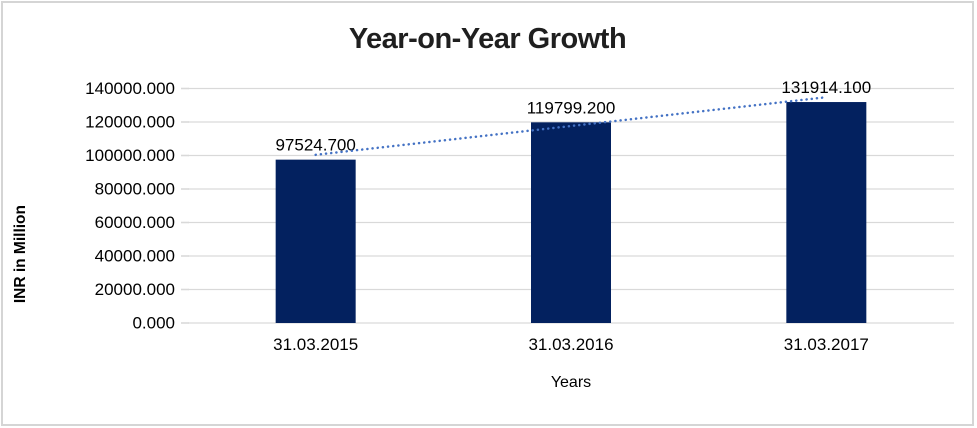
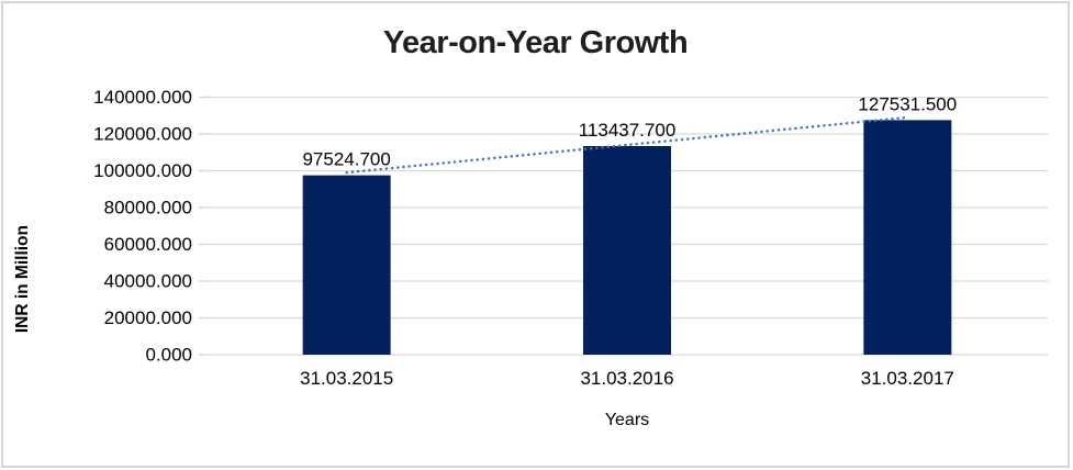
31.03.2016: 119799.200 -> 113437.700
31.03.2017: 131914.100 -> 127531.500
